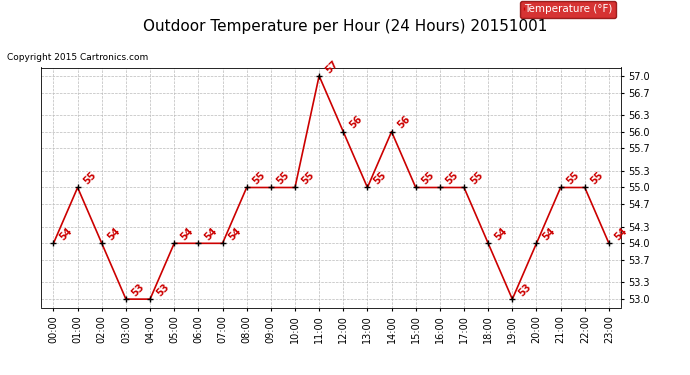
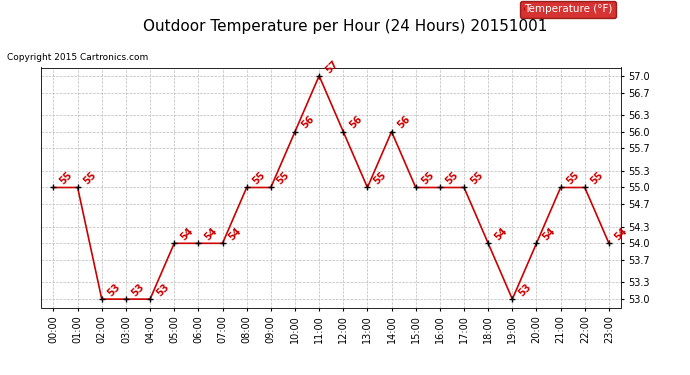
00:00: 54 -> 55
02:00: 54 -> 53
10:00: 55 -> 56
